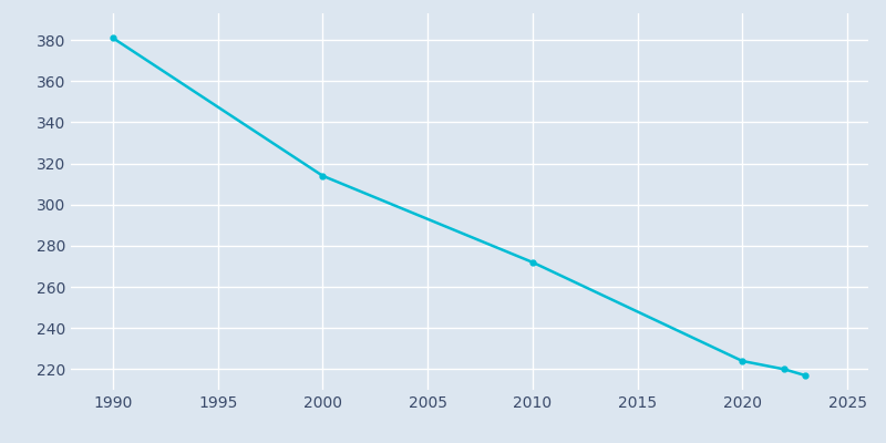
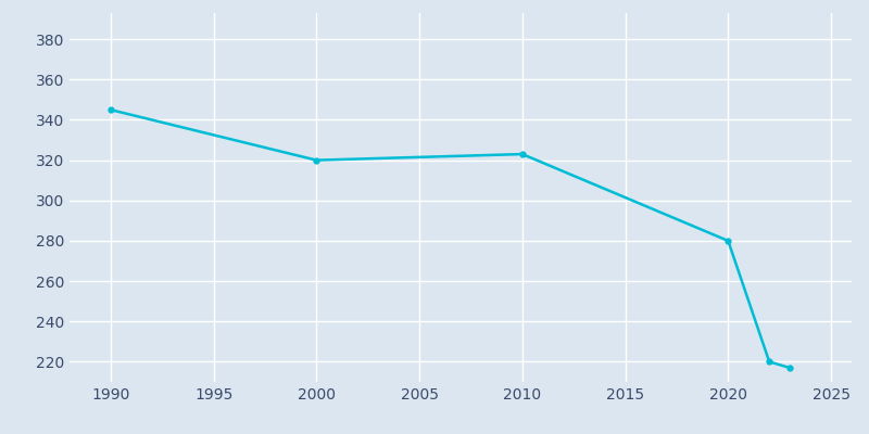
1990: 381 -> 345
2000: 314 -> 320
2010: 272 -> 323
2020: 224 -> 280
